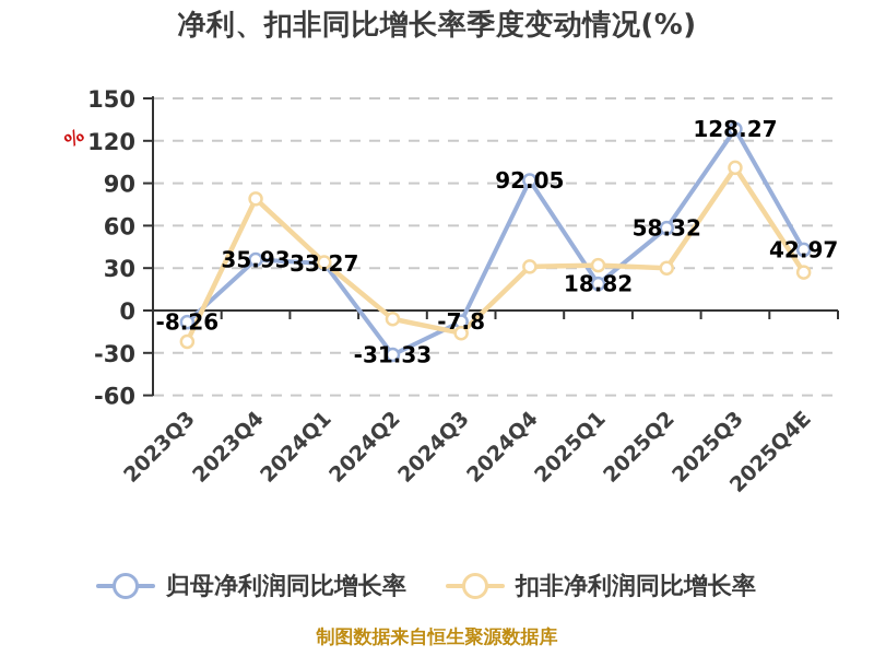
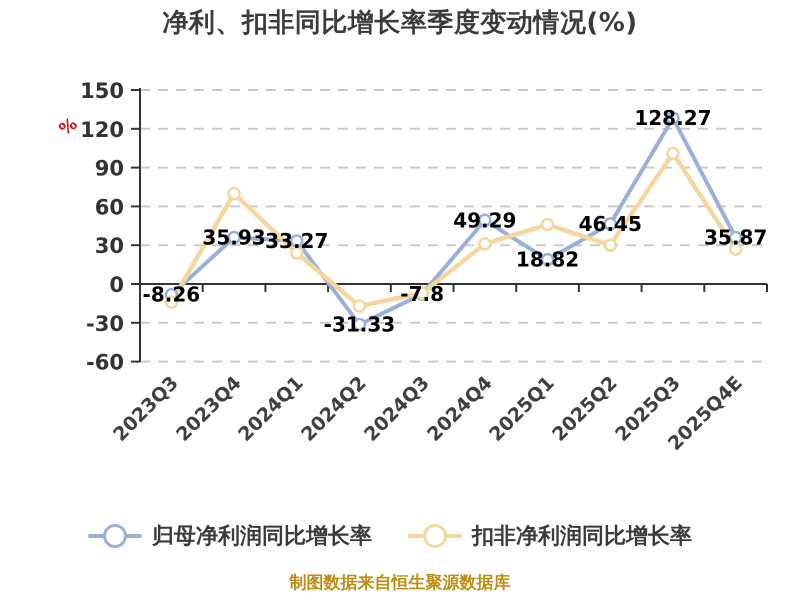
扣非净利润同比增长率/2023Q3: -22 -> -14
扣非净利润同比增长率/2023Q4: 79 -> 70
扣非净利润同比增长率/2024Q1: 34 -> 24
扣非净利润同比增长率/2024Q2: -6 -> -17
扣非净利润同比增长率/2024Q3: -16 -> -7
归母净利润同比增长率/2024Q4: 92.05 -> 49.29
扣非净利润同比增长率/2025Q1: 32 -> 46
归母净利润同比增长率/2025Q2: 58.32 -> 46.45
归母净利润同比增长率/2025Q4E: 42.97 -> 35.87
